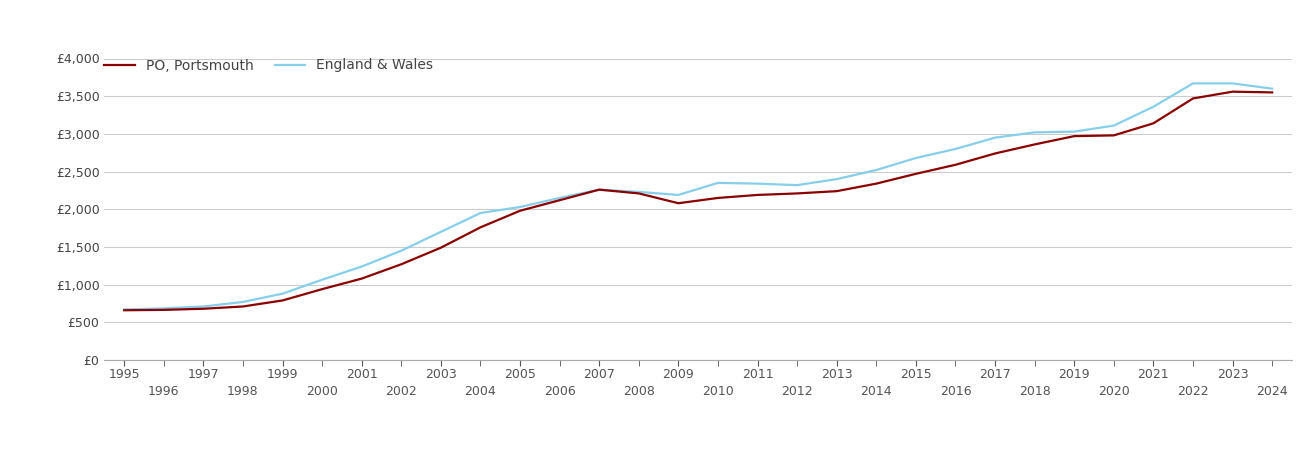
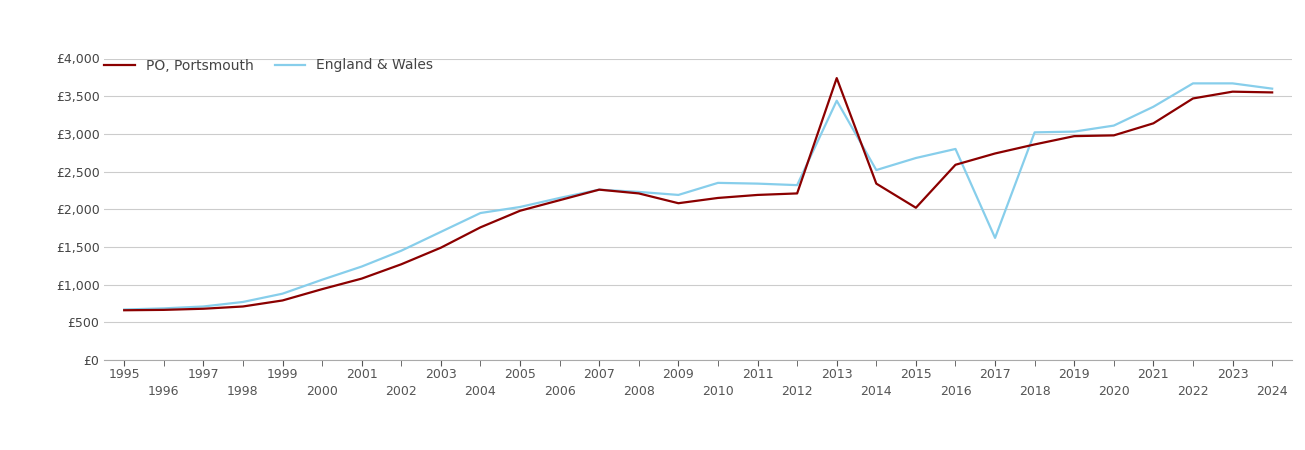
PO, Portsmouth/2013: £2,240 -> £3,740
England & Wales/2013: £2,400 -> £3,440
PO, Portsmouth/2015: £2,470 -> £2,020
England & Wales/2017: £2,950 -> £1,620
